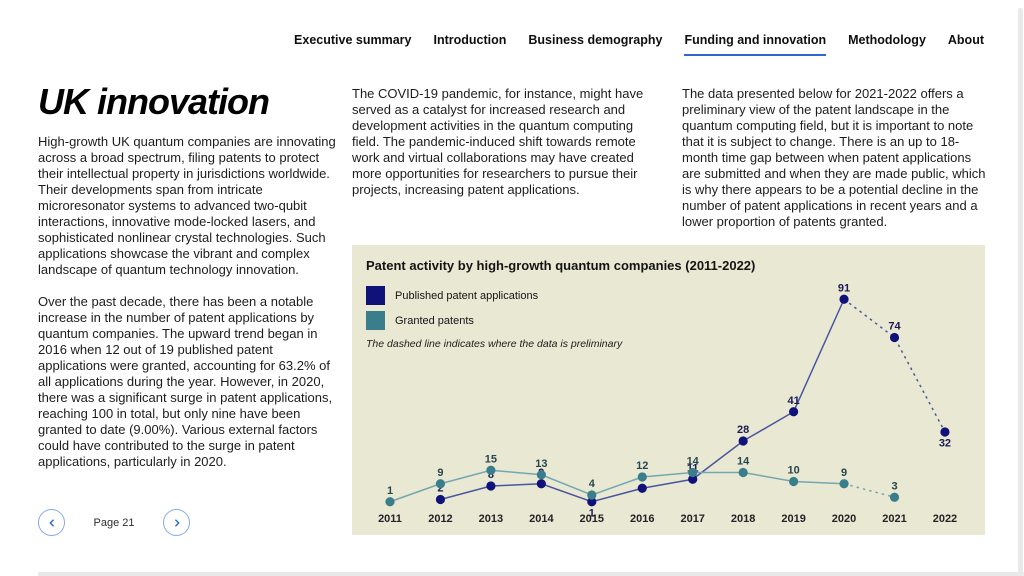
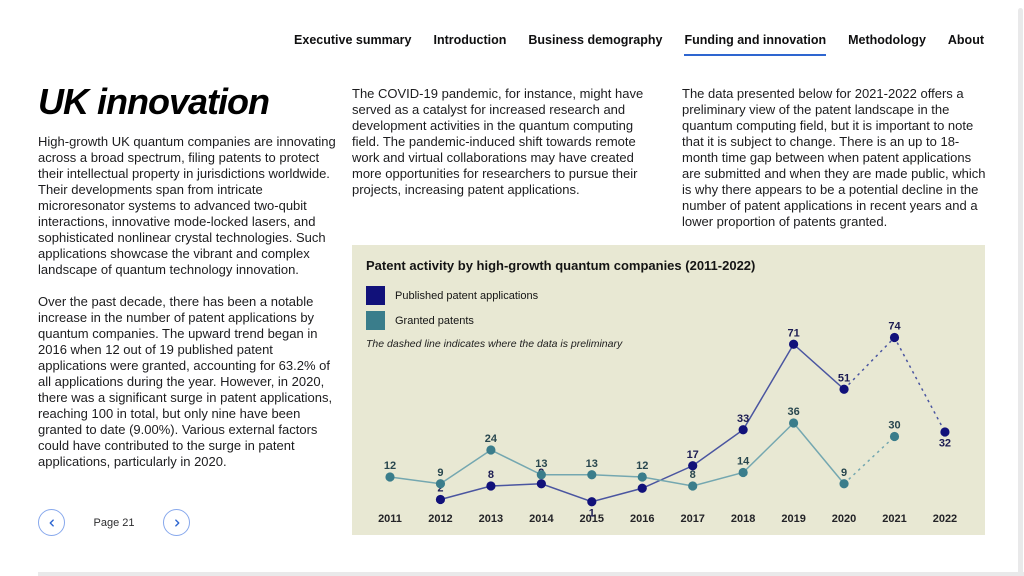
Granted patents/2011: 1 -> 12
Granted patents/2013: 15 -> 24
Granted patents/2015: 4 -> 13
Published patent applications/2017: 11 -> 17
Granted patents/2017: 14 -> 8
Published patent applications/2018: 28 -> 33
Published patent applications/2019: 41 -> 71
Granted patents/2019: 10 -> 36
Published patent applications/2020: 91 -> 51
Granted patents/2021: 3 -> 30
